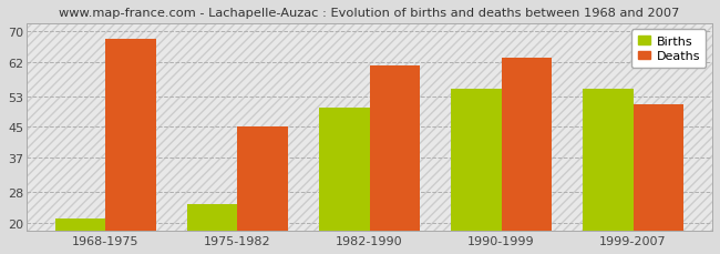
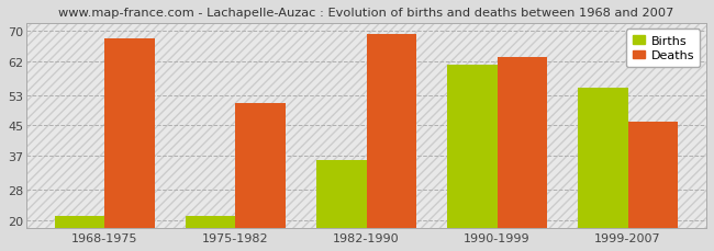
Births/1975-1982: 25 -> 21
Deaths/1975-1982: 45 -> 51
Births/1982-1990: 50 -> 36
Deaths/1982-1990: 61 -> 69
Births/1990-1999: 55 -> 61
Deaths/1999-2007: 51 -> 46
